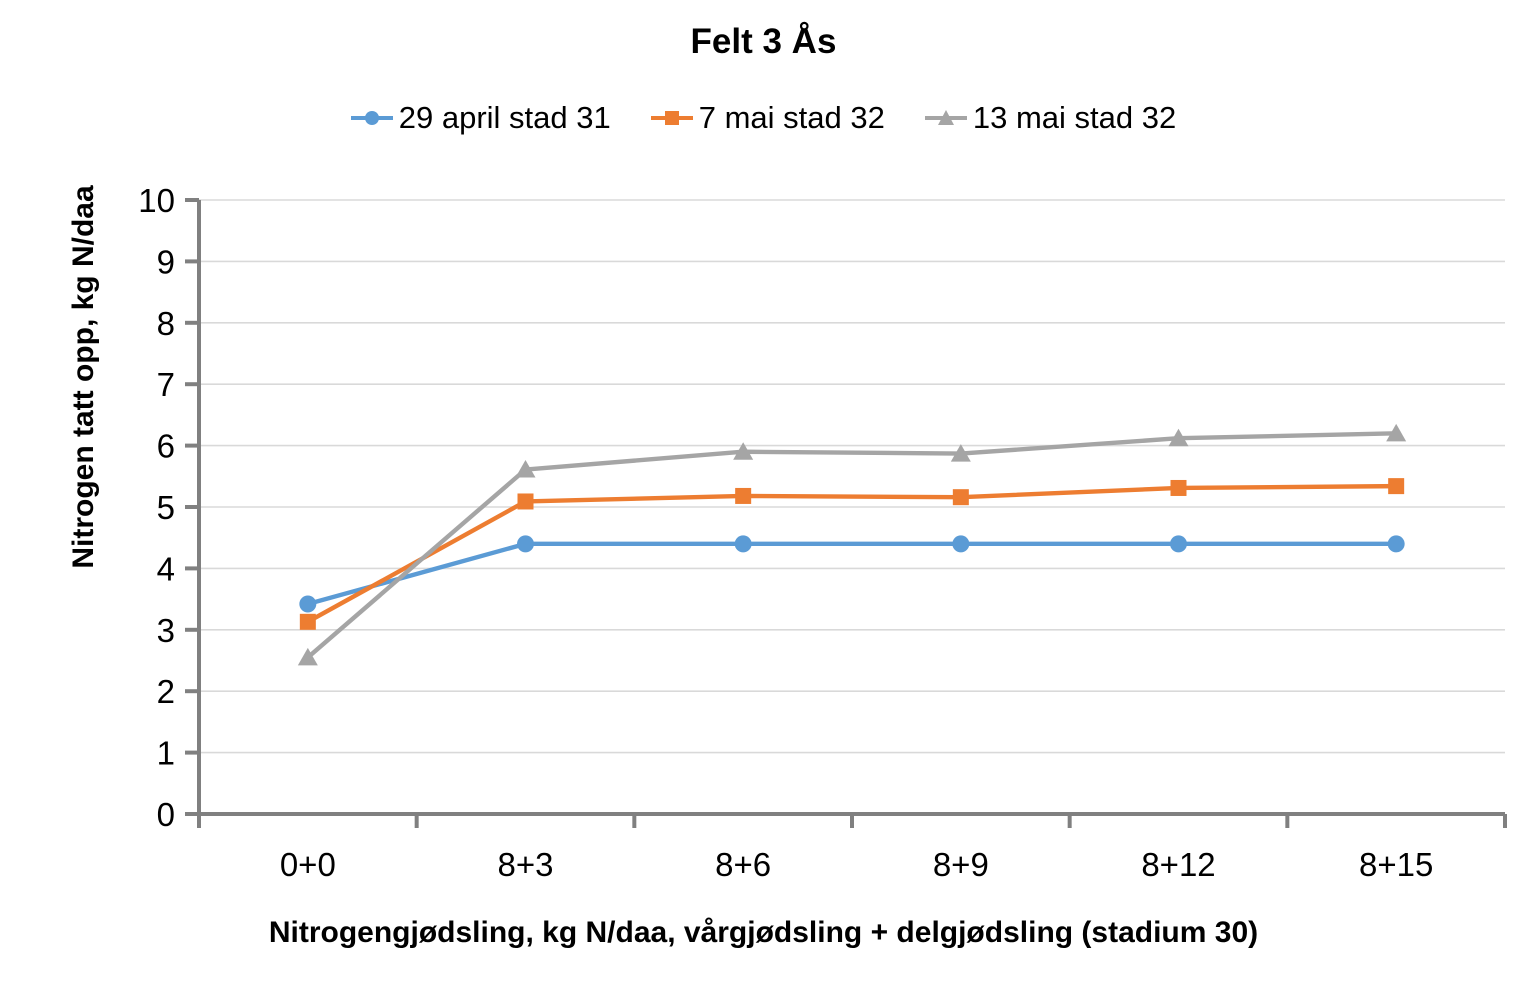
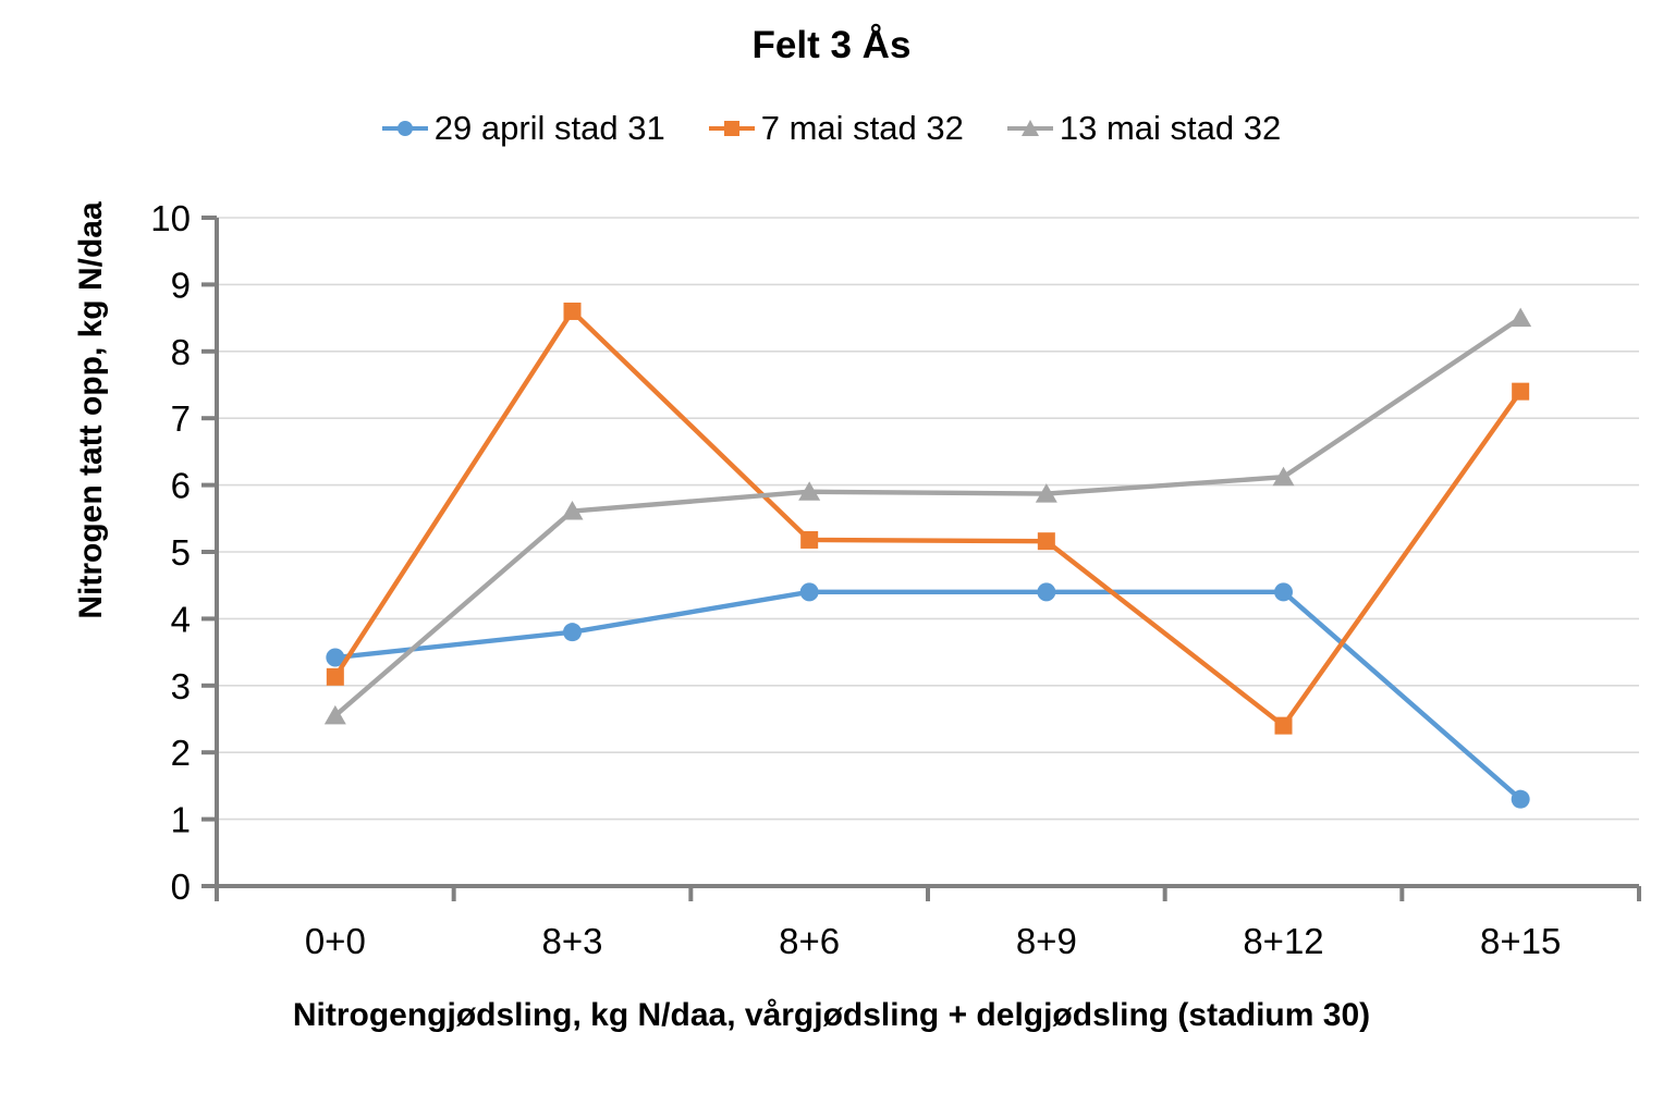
29 april stad 31/8+3: 4.4 -> 3.8
7 mai stad 32/8+3: 5.1 -> 8.6
7 mai stad 32/8+12: 5.3 -> 2.4
29 april stad 31/8+15: 4.4 -> 1.3
7 mai stad 32/8+15: 5.3 -> 7.4
13 mai stad 32/8+15: 6.2 -> 8.5
